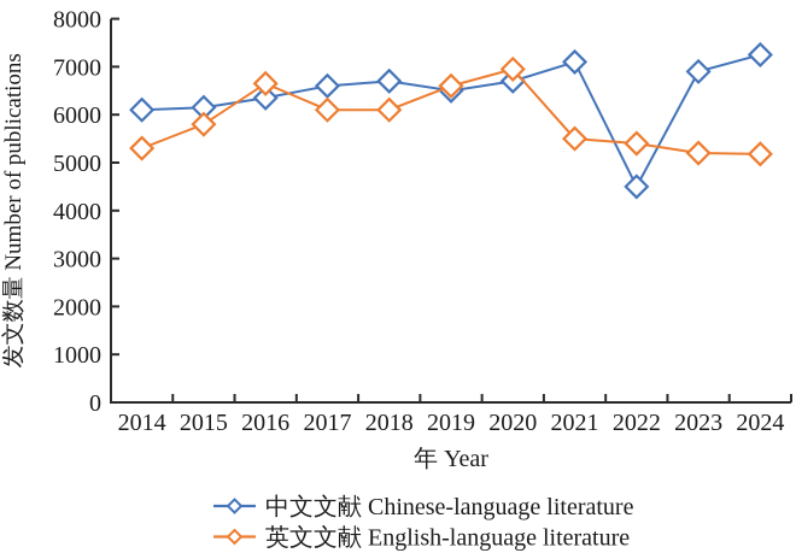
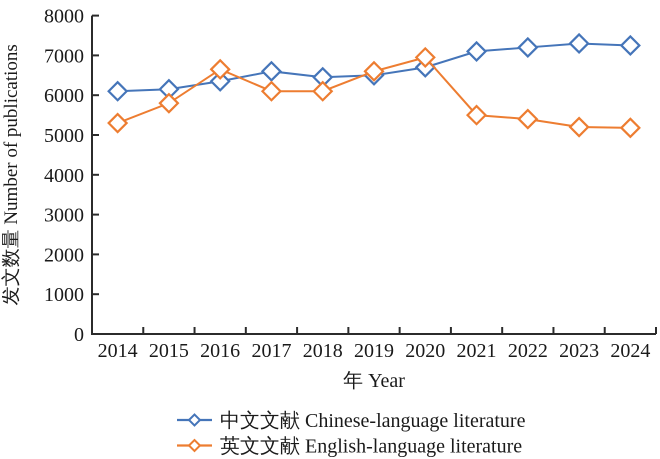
中文文献 Chinese-language literature/2018: 6700 -> 6400
中文文献 Chinese-language literature/2022: 4500 -> 7200
中文文献 Chinese-language literature/2023: 6900 -> 7300
